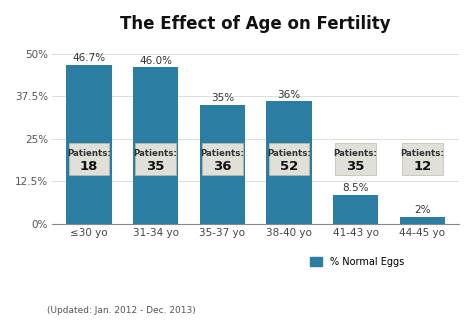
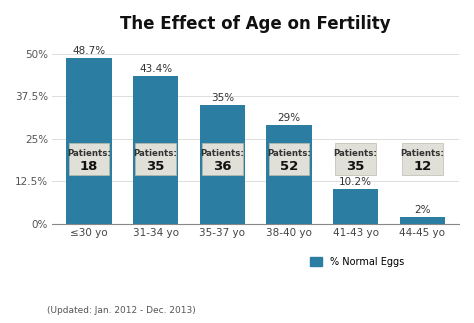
≤30 yo: 46.7% -> 48.7%
31-34 yo: 46.0% -> 43.4%
38-40 yo: 36% -> 29%
41-43 yo: 8.5% -> 10.2%
